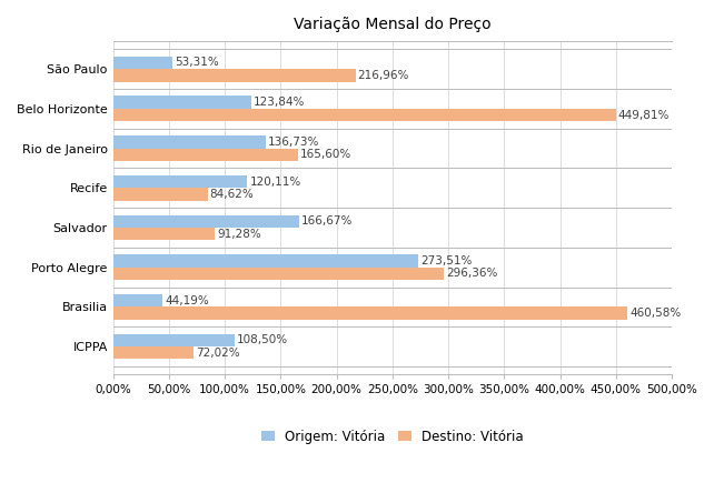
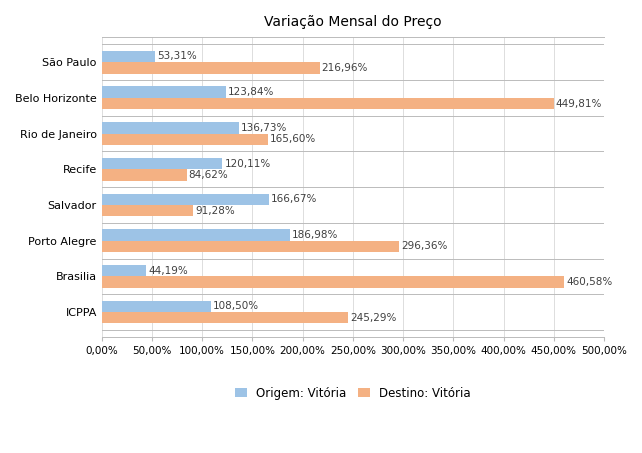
Origem: Vitória/Porto Alegre: 273,51% -> 186,98%
Destino: Vitória/ICPPA: 72,02% -> 245,29%
